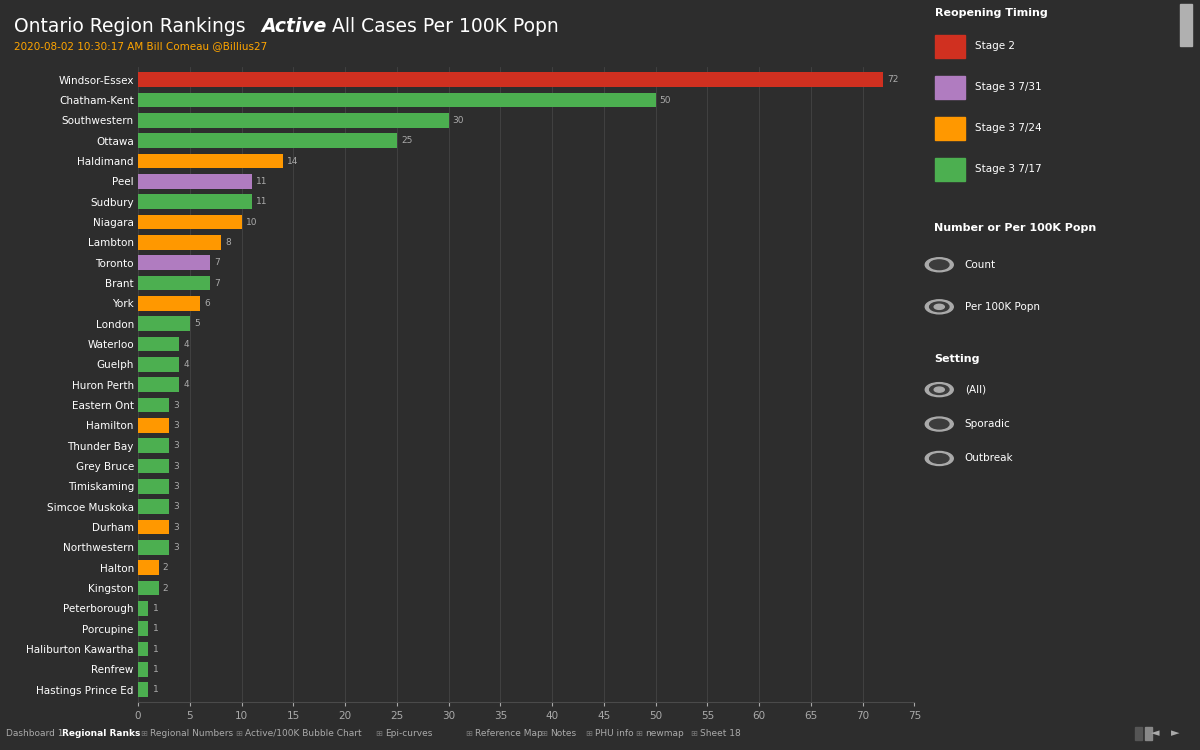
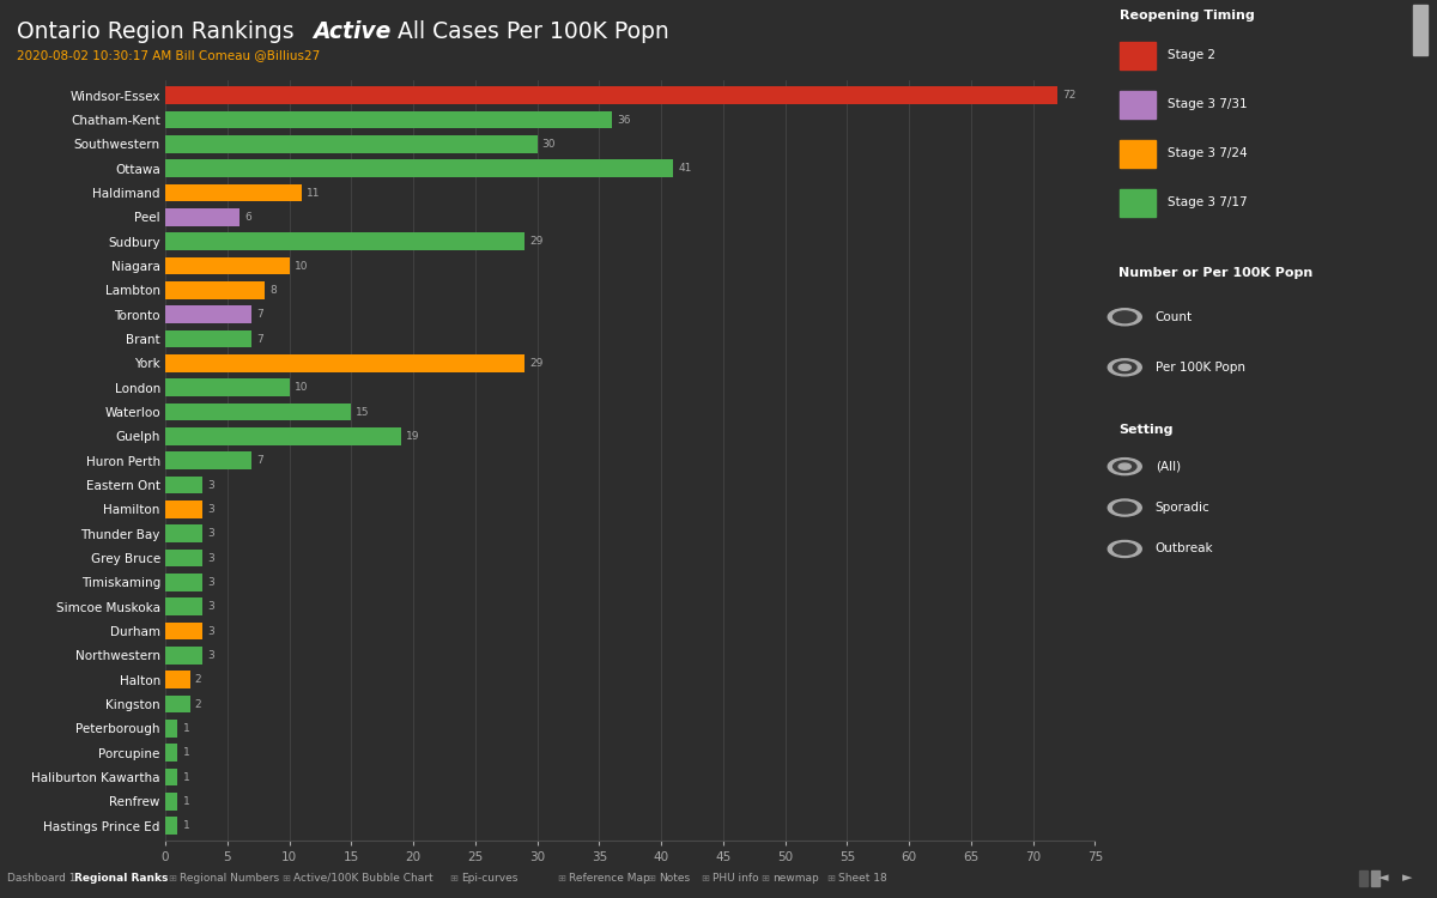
Chatham-Kent: 50 -> 36
Ottawa: 25 -> 41
Haldimand: 14 -> 11
Peel: 11 -> 6
Sudbury: 11 -> 29
York: 6 -> 29
London: 5 -> 10
Waterloo: 4 -> 15
Guelph: 4 -> 19
Huron Perth: 4 -> 7
